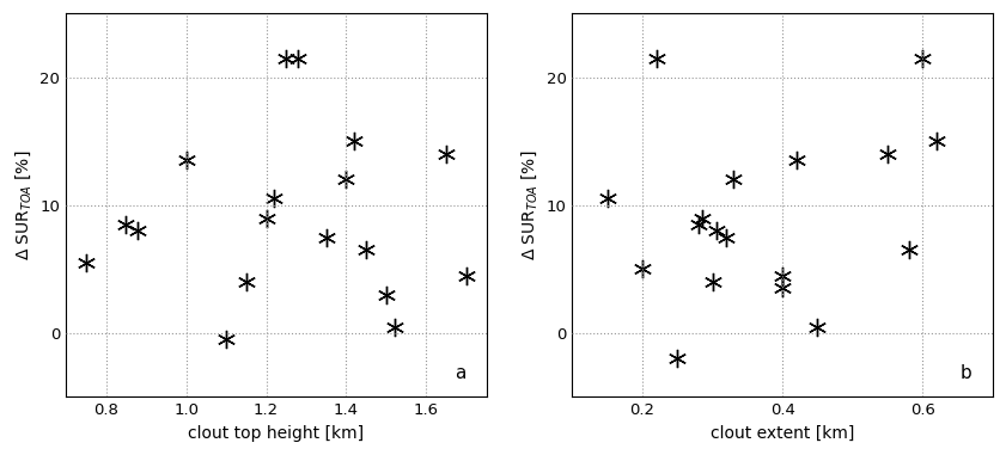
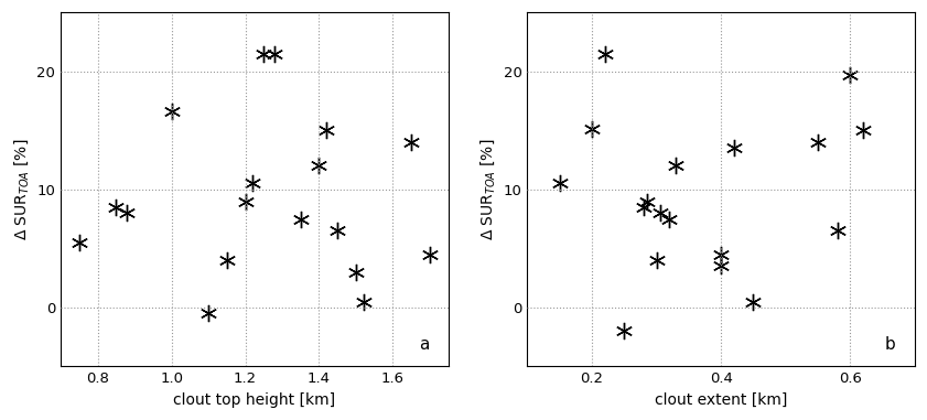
1.0: 13.5 -> 16.6
0.2: 5.0 -> 15.1
0.6: 21.5 -> 19.7
